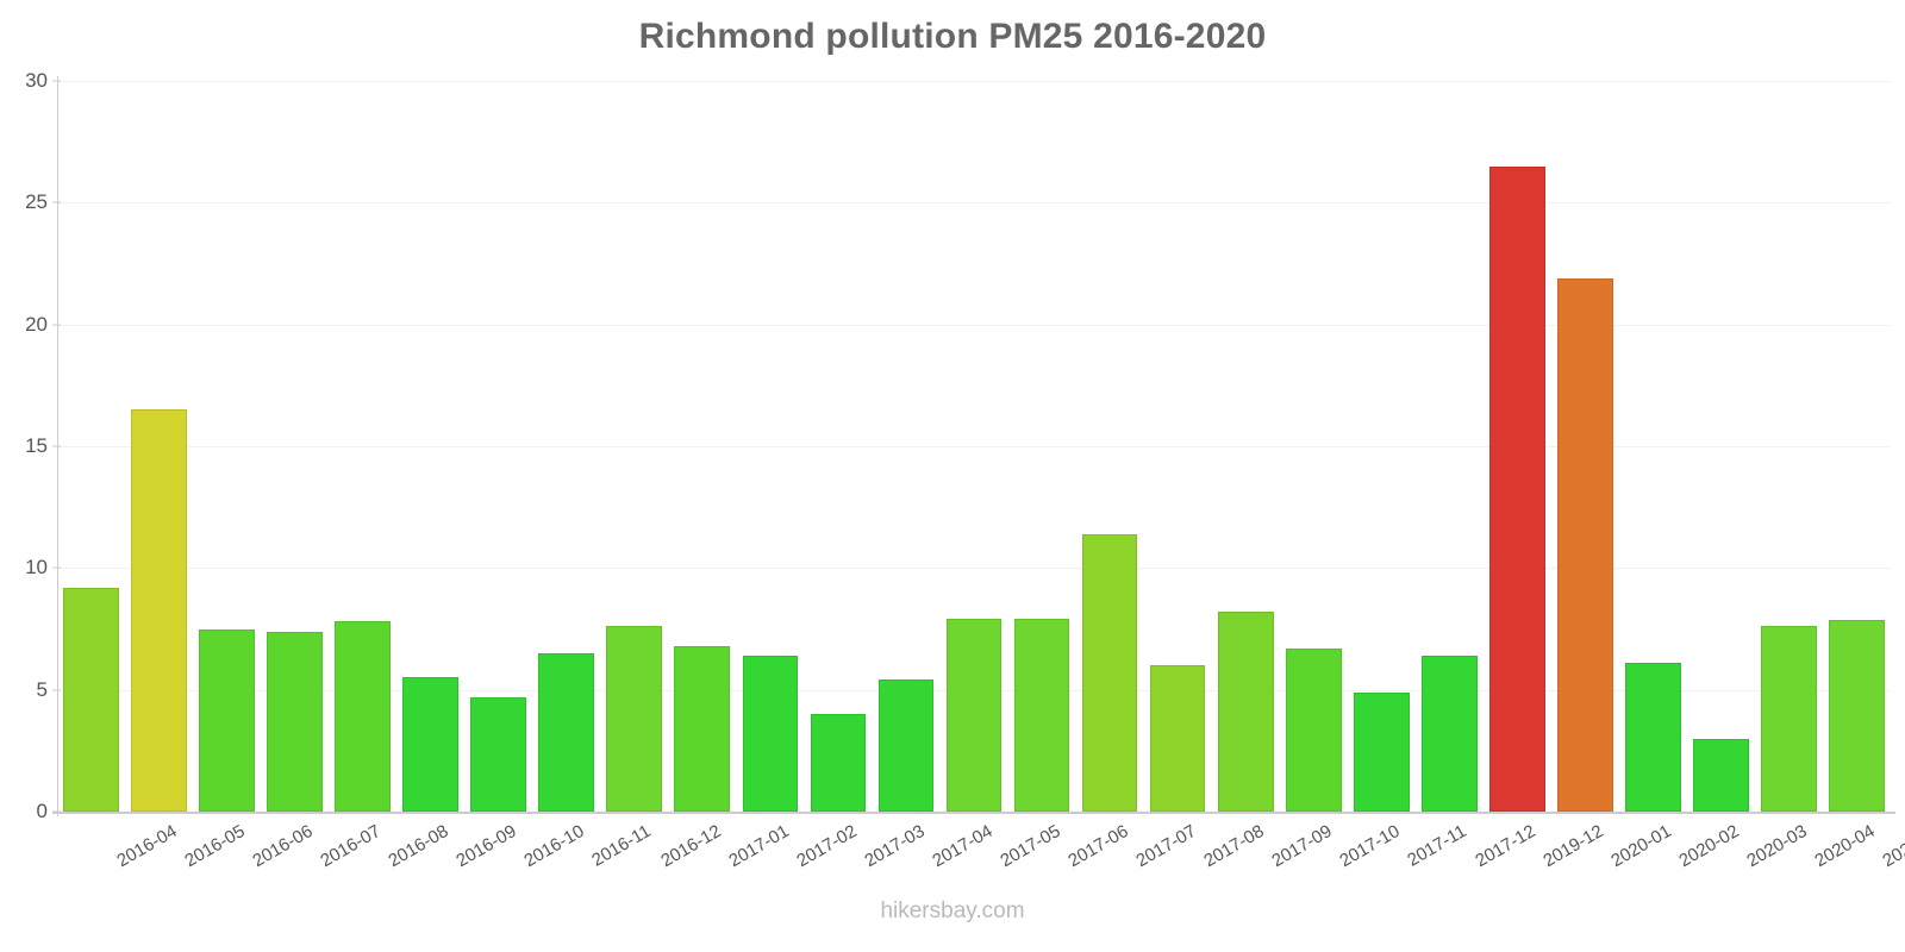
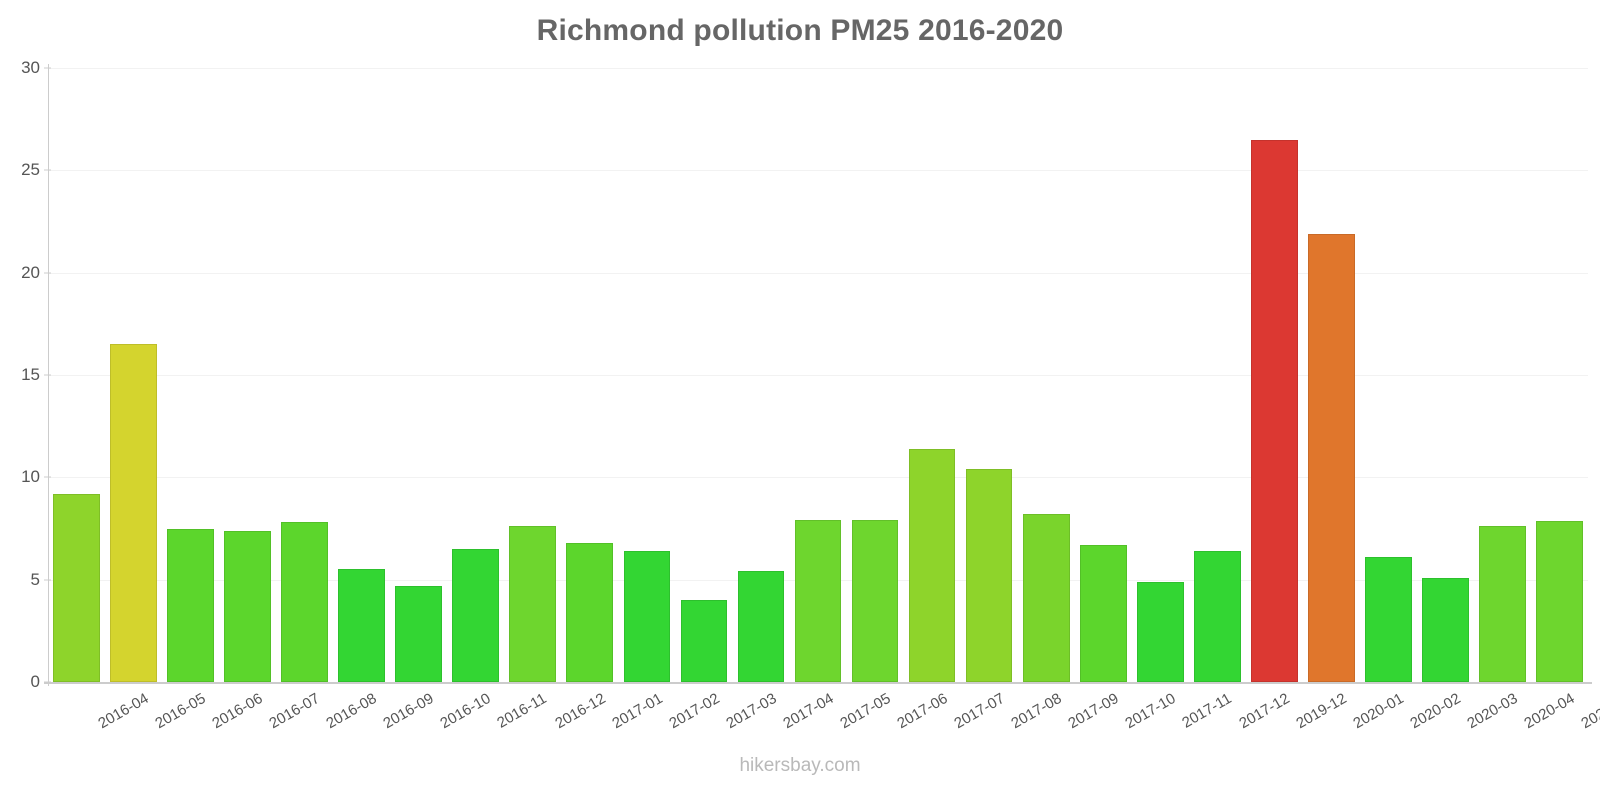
2017-08: 6.0 -> 10.4
2020-03: 3.0 -> 5.1
